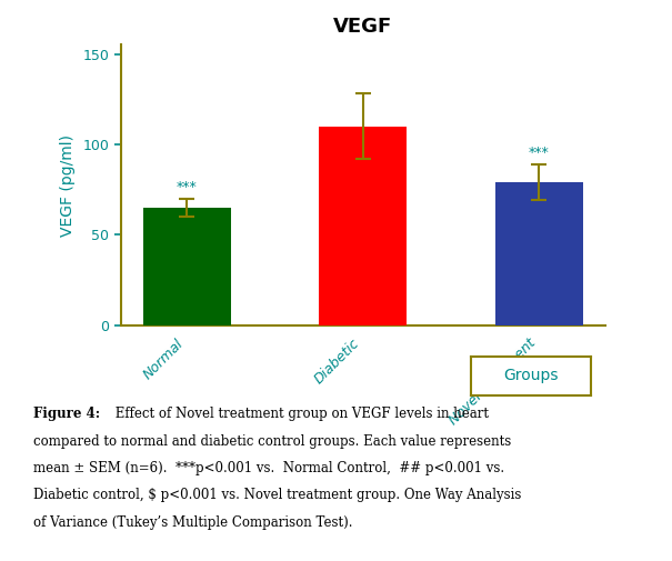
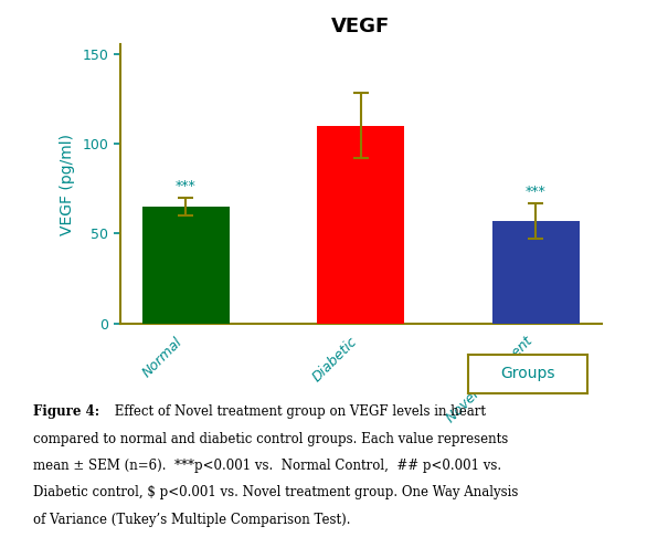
Novel Treatment: 79 -> 57
